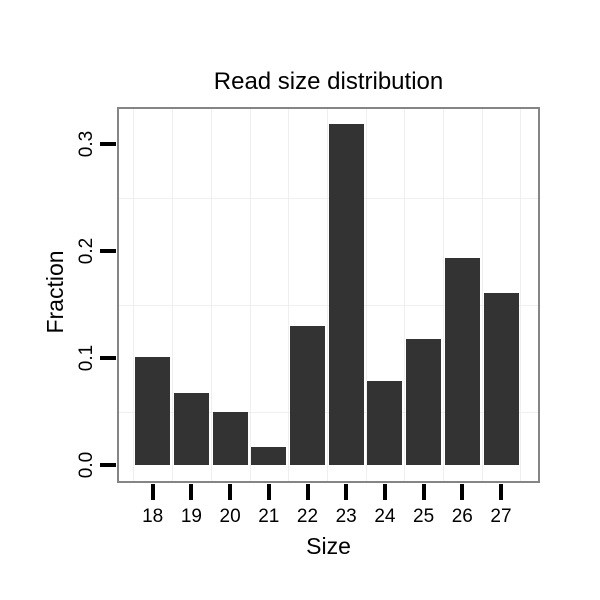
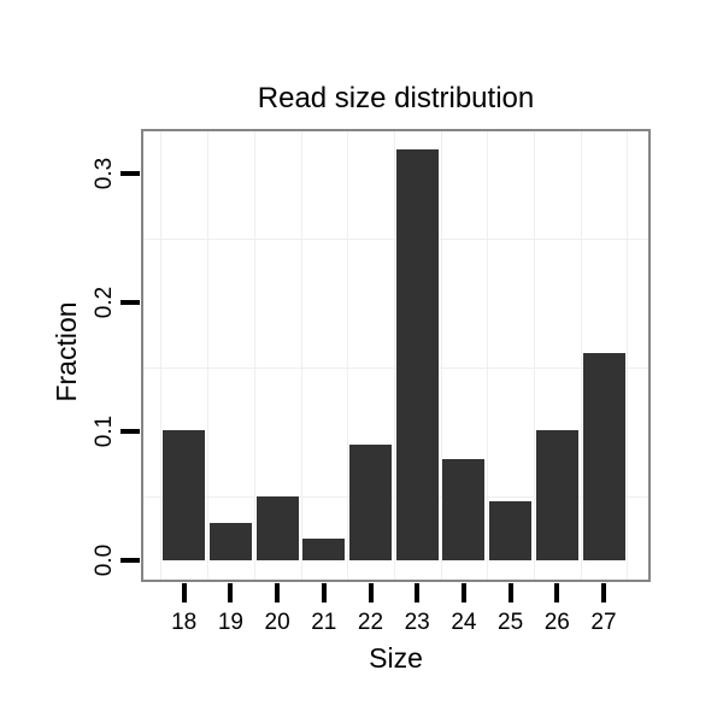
19: 0.067 -> 0.029
22: 0.130 -> 0.090
25: 0.118 -> 0.046
26: 0.194 -> 0.101
